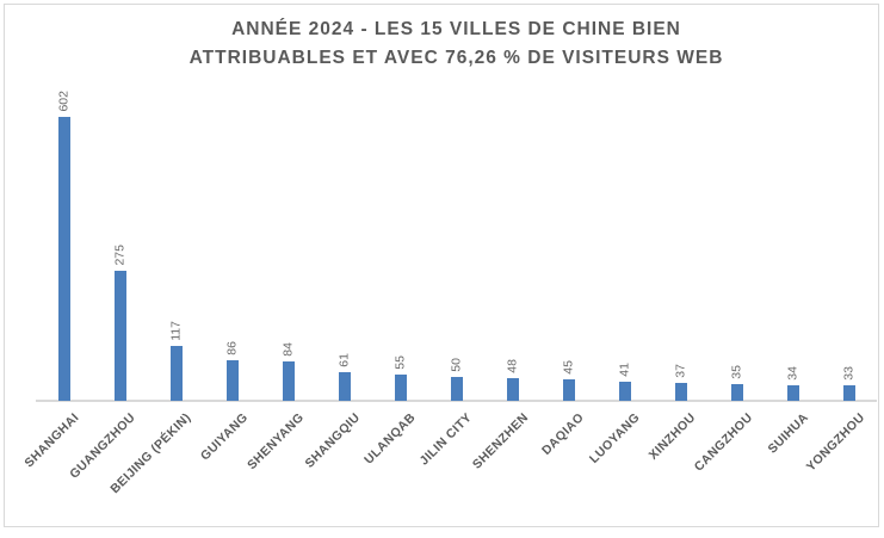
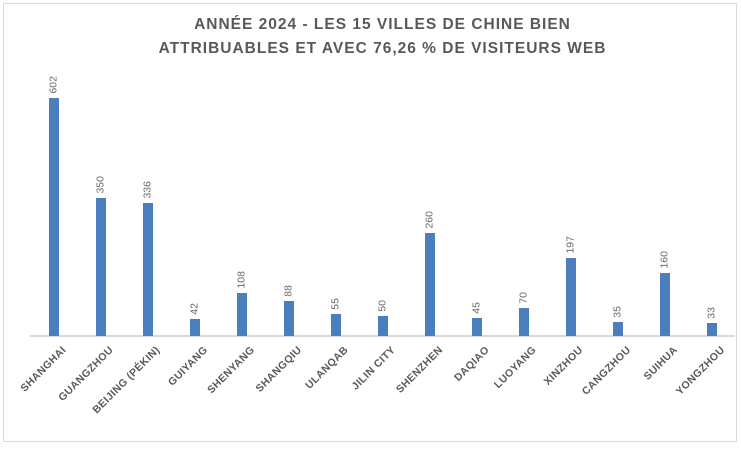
GUANGZHOU: 275 -> 350
BEIJING (PÉKIN): 117 -> 336
GUIYANG: 86 -> 42
SHENYANG: 84 -> 108
SHANGQIU: 61 -> 88
SHENZHEN: 48 -> 260
LUOYANG: 41 -> 70
XINZHOU: 37 -> 197
SUIHUA: 34 -> 160
